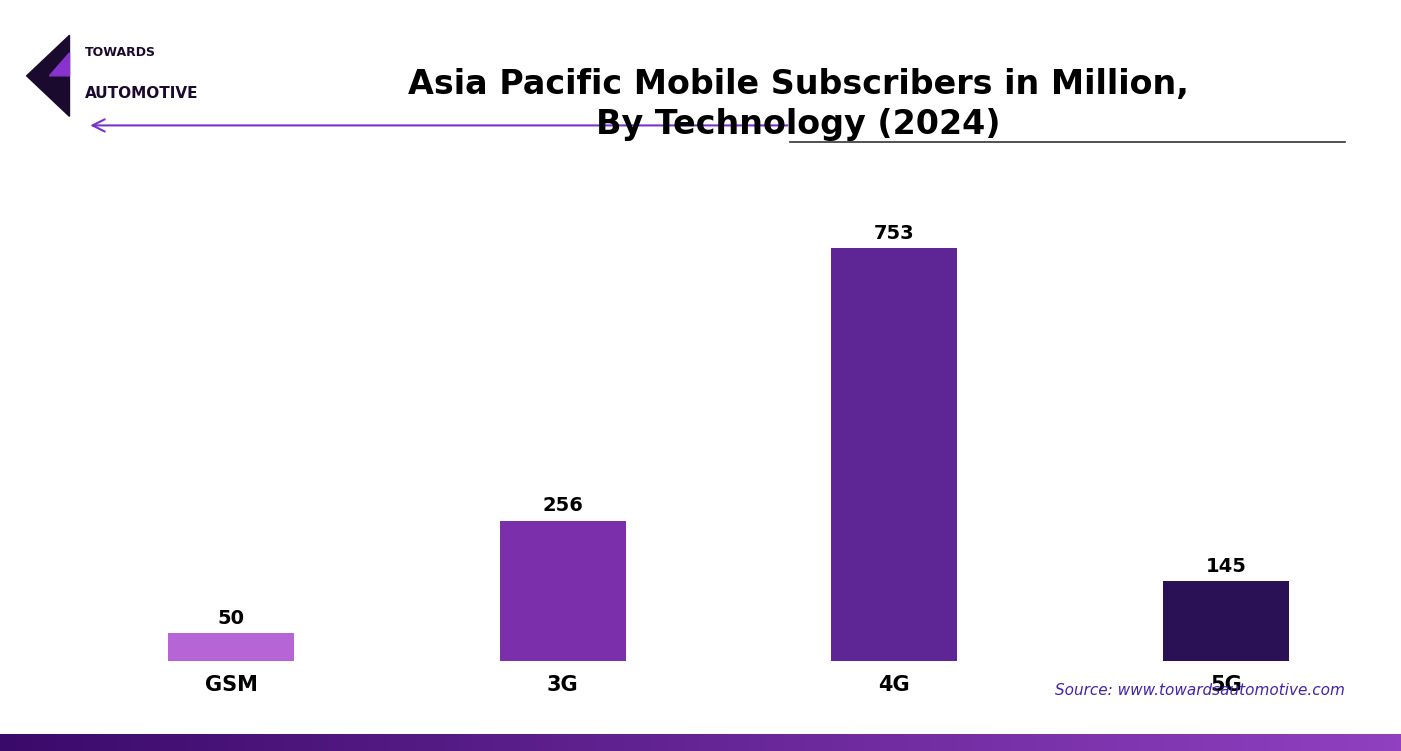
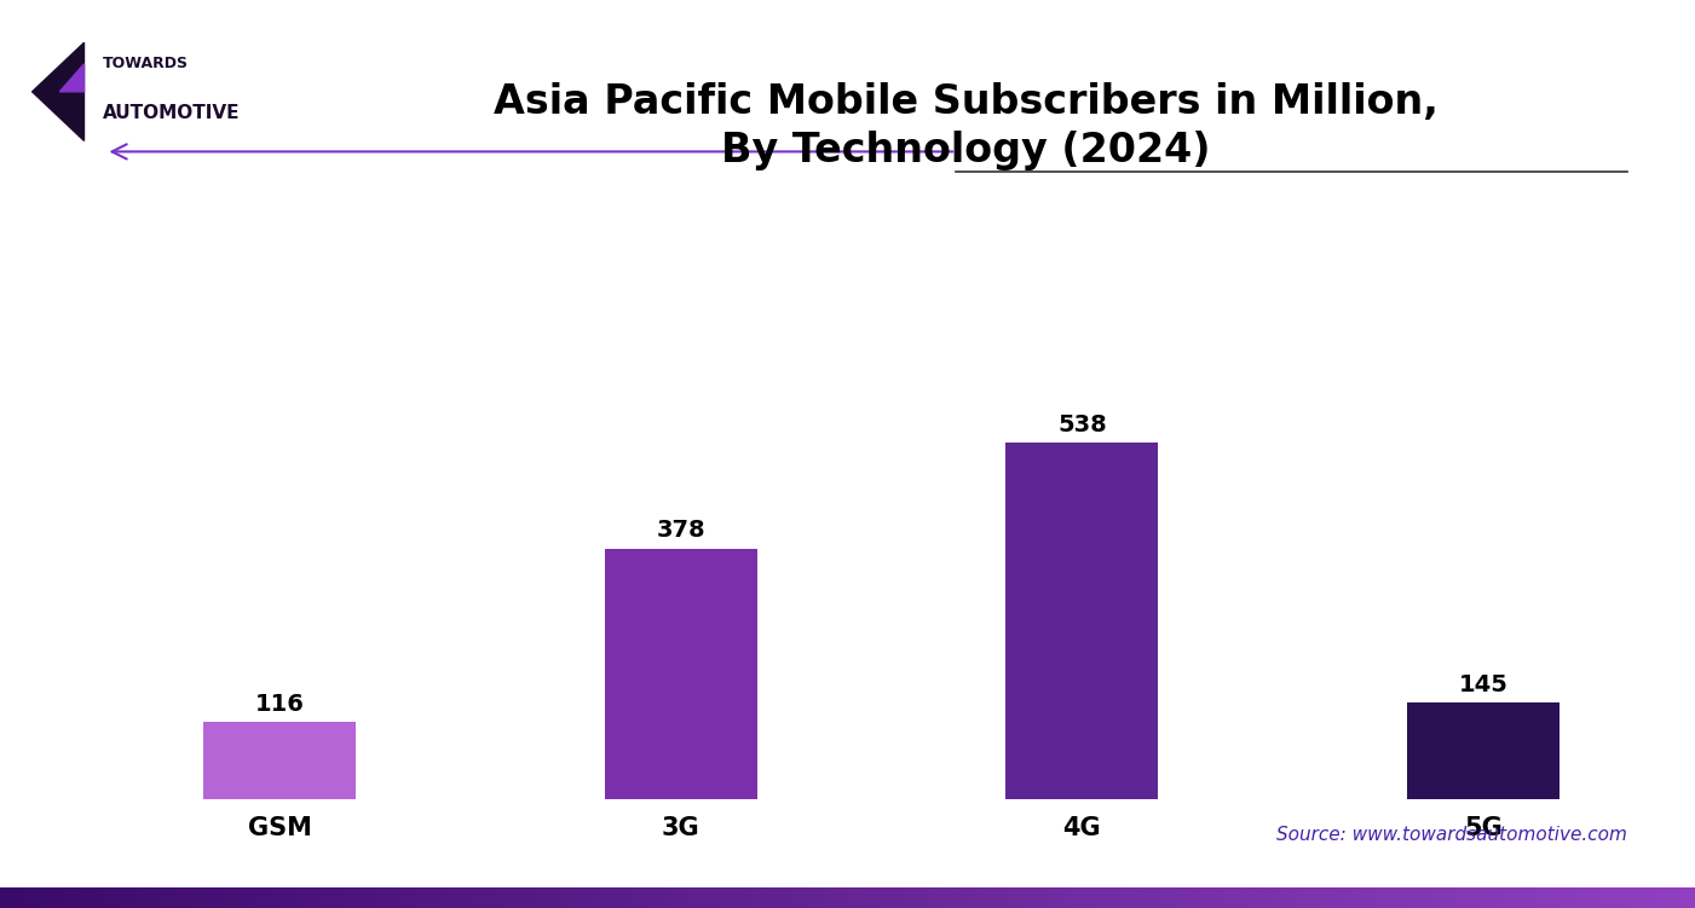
GSM: 50 -> 116
3G: 256 -> 378
4G: 753 -> 538
